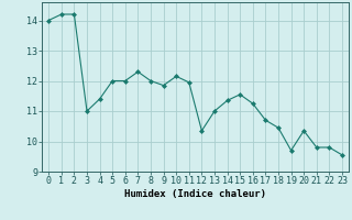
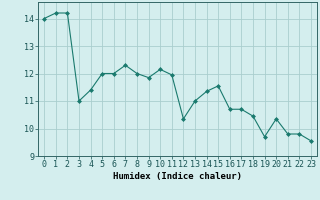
16: 11.25 -> 10.70
